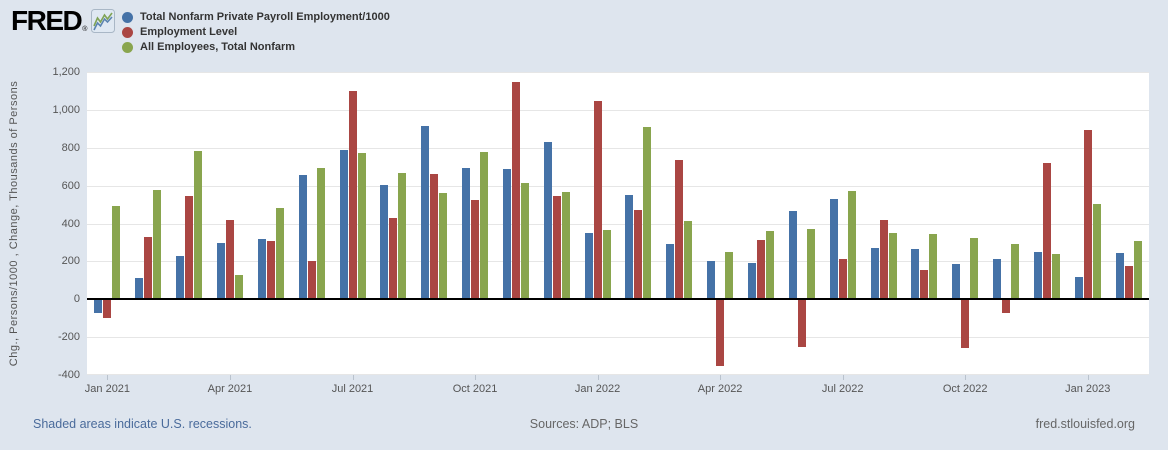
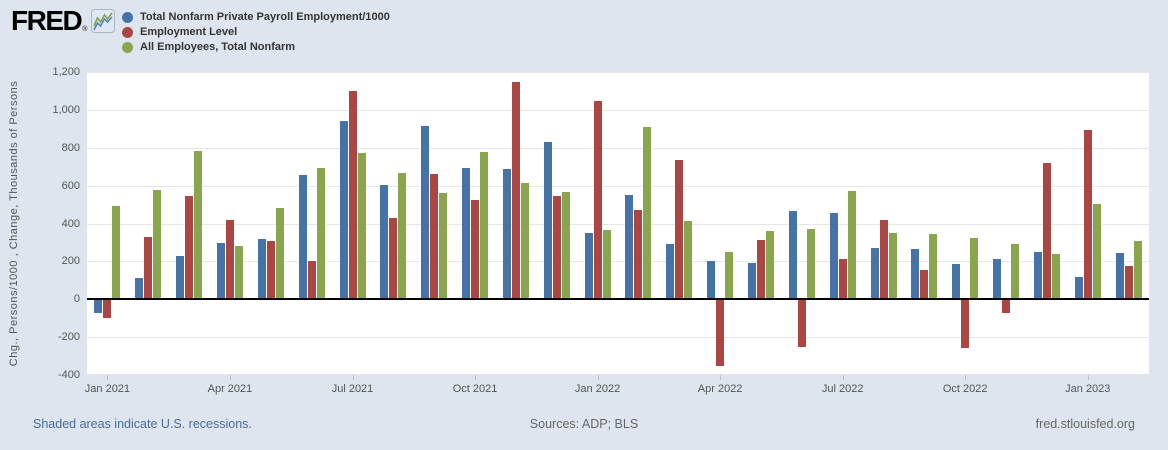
All Employees, Total Nonfarm/Apr 2021: 130 -> 280
Total Nonfarm Private Payroll Employment/1000/Jul 2021: 790 -> 940
Total Nonfarm Private Payroll Employment/1000/Jul 2022: 530 -> 460
